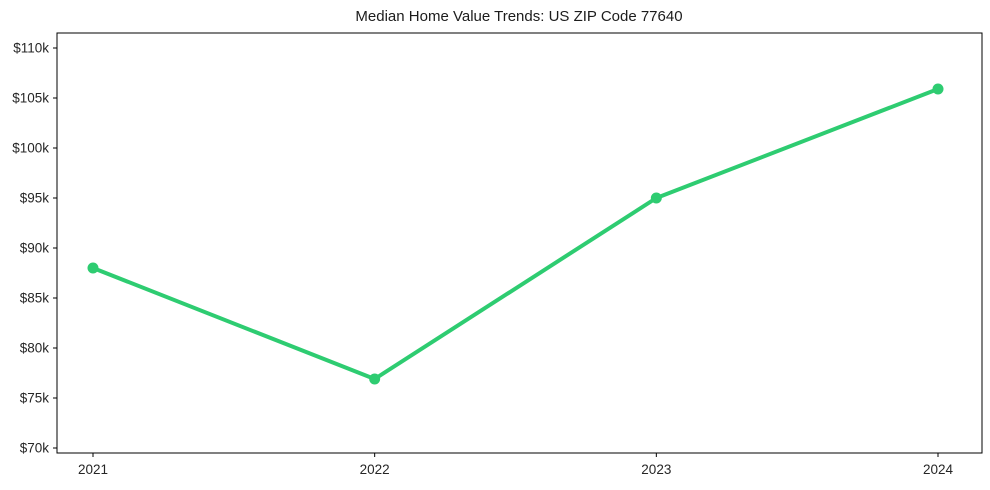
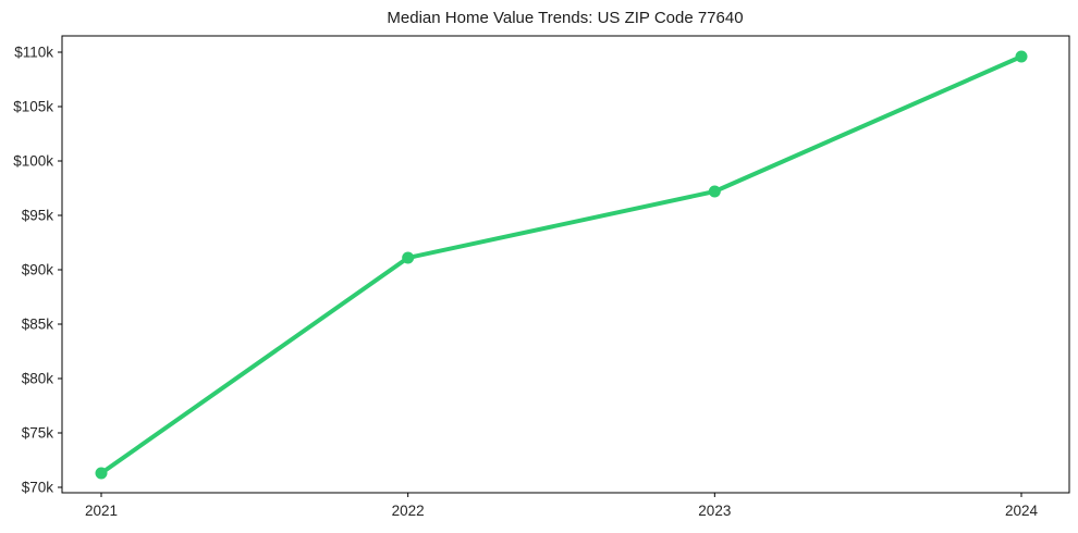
2021: $88.0k -> $71.3k
2022: $76.9k -> $91.1k
2023: $95.0k -> $97.2k
2024: $105.9k -> $109.6k
